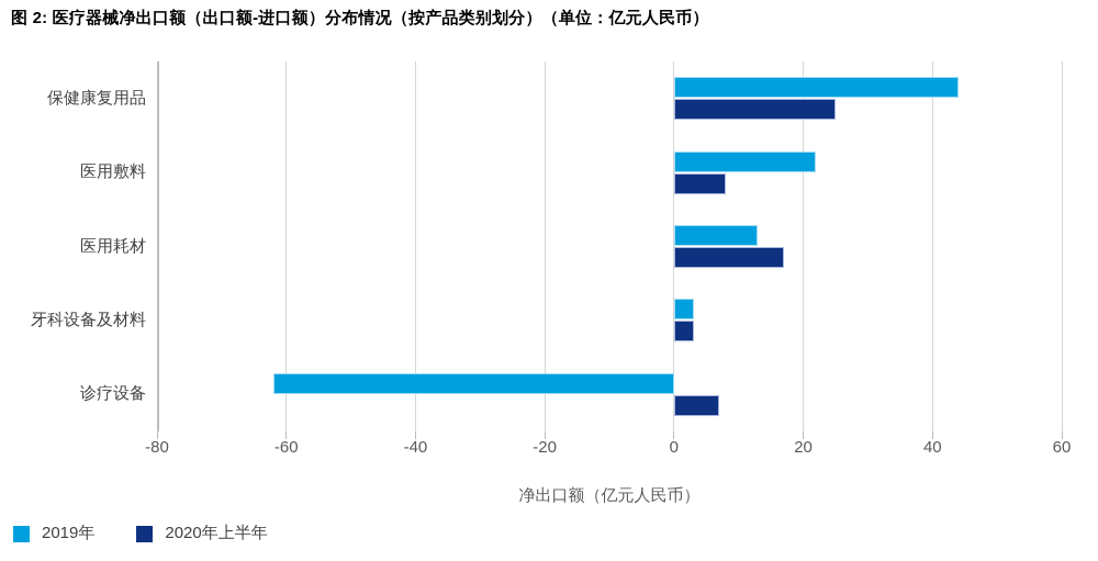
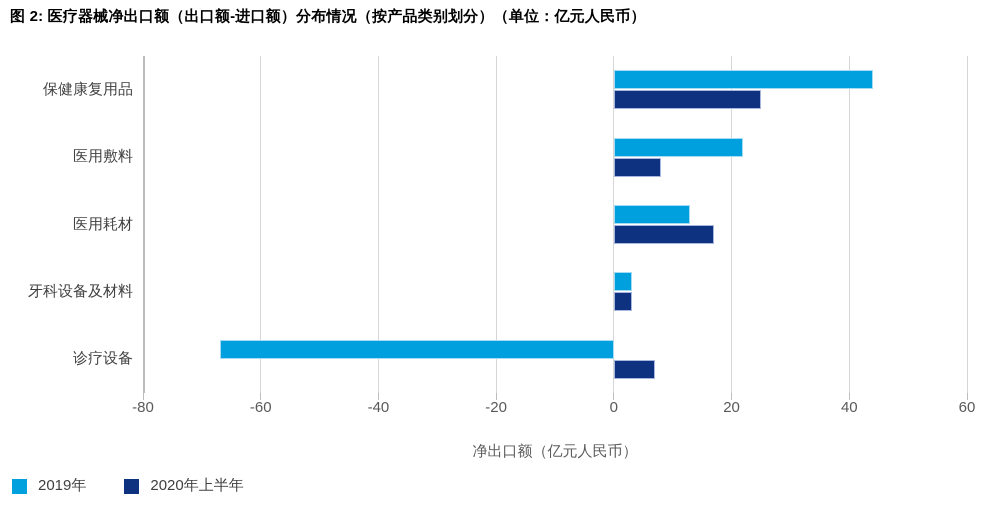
2019年/诊疗设备: -62 -> -67
